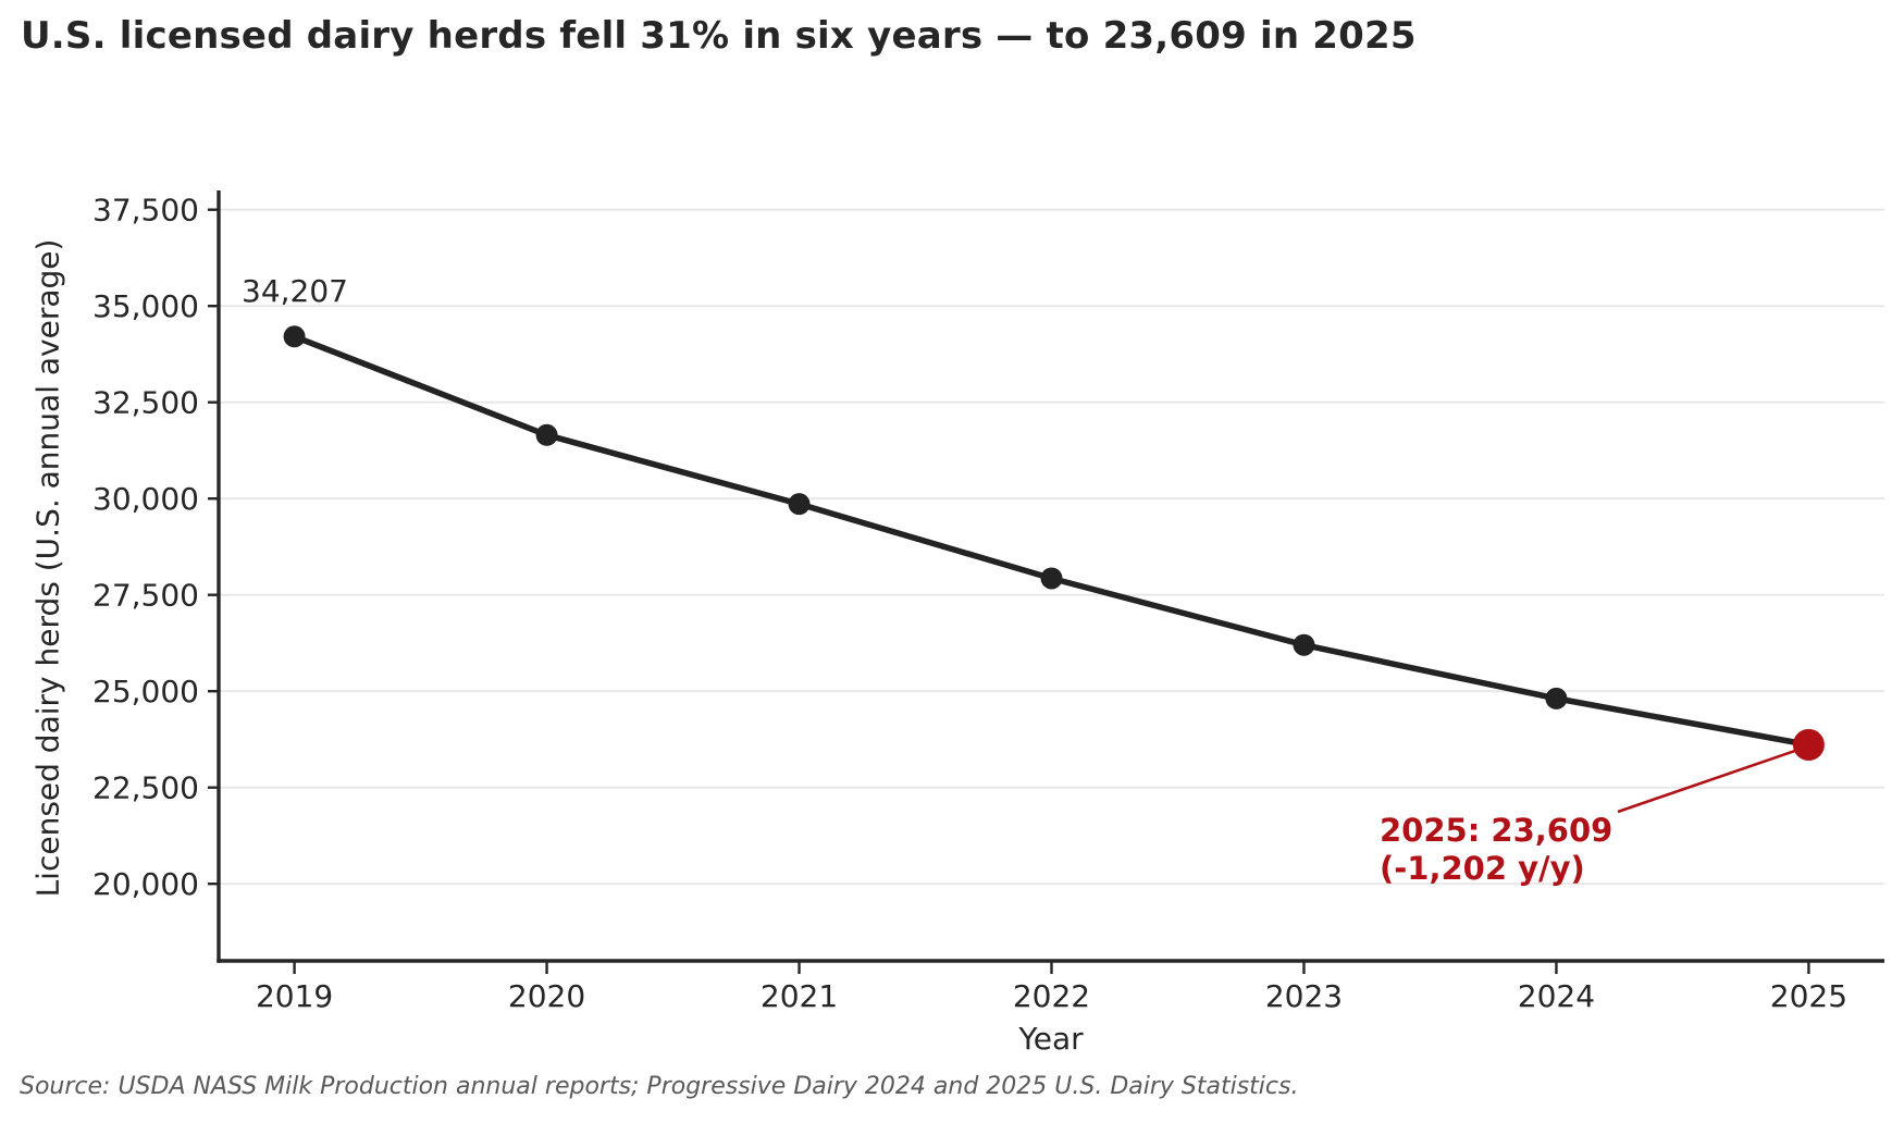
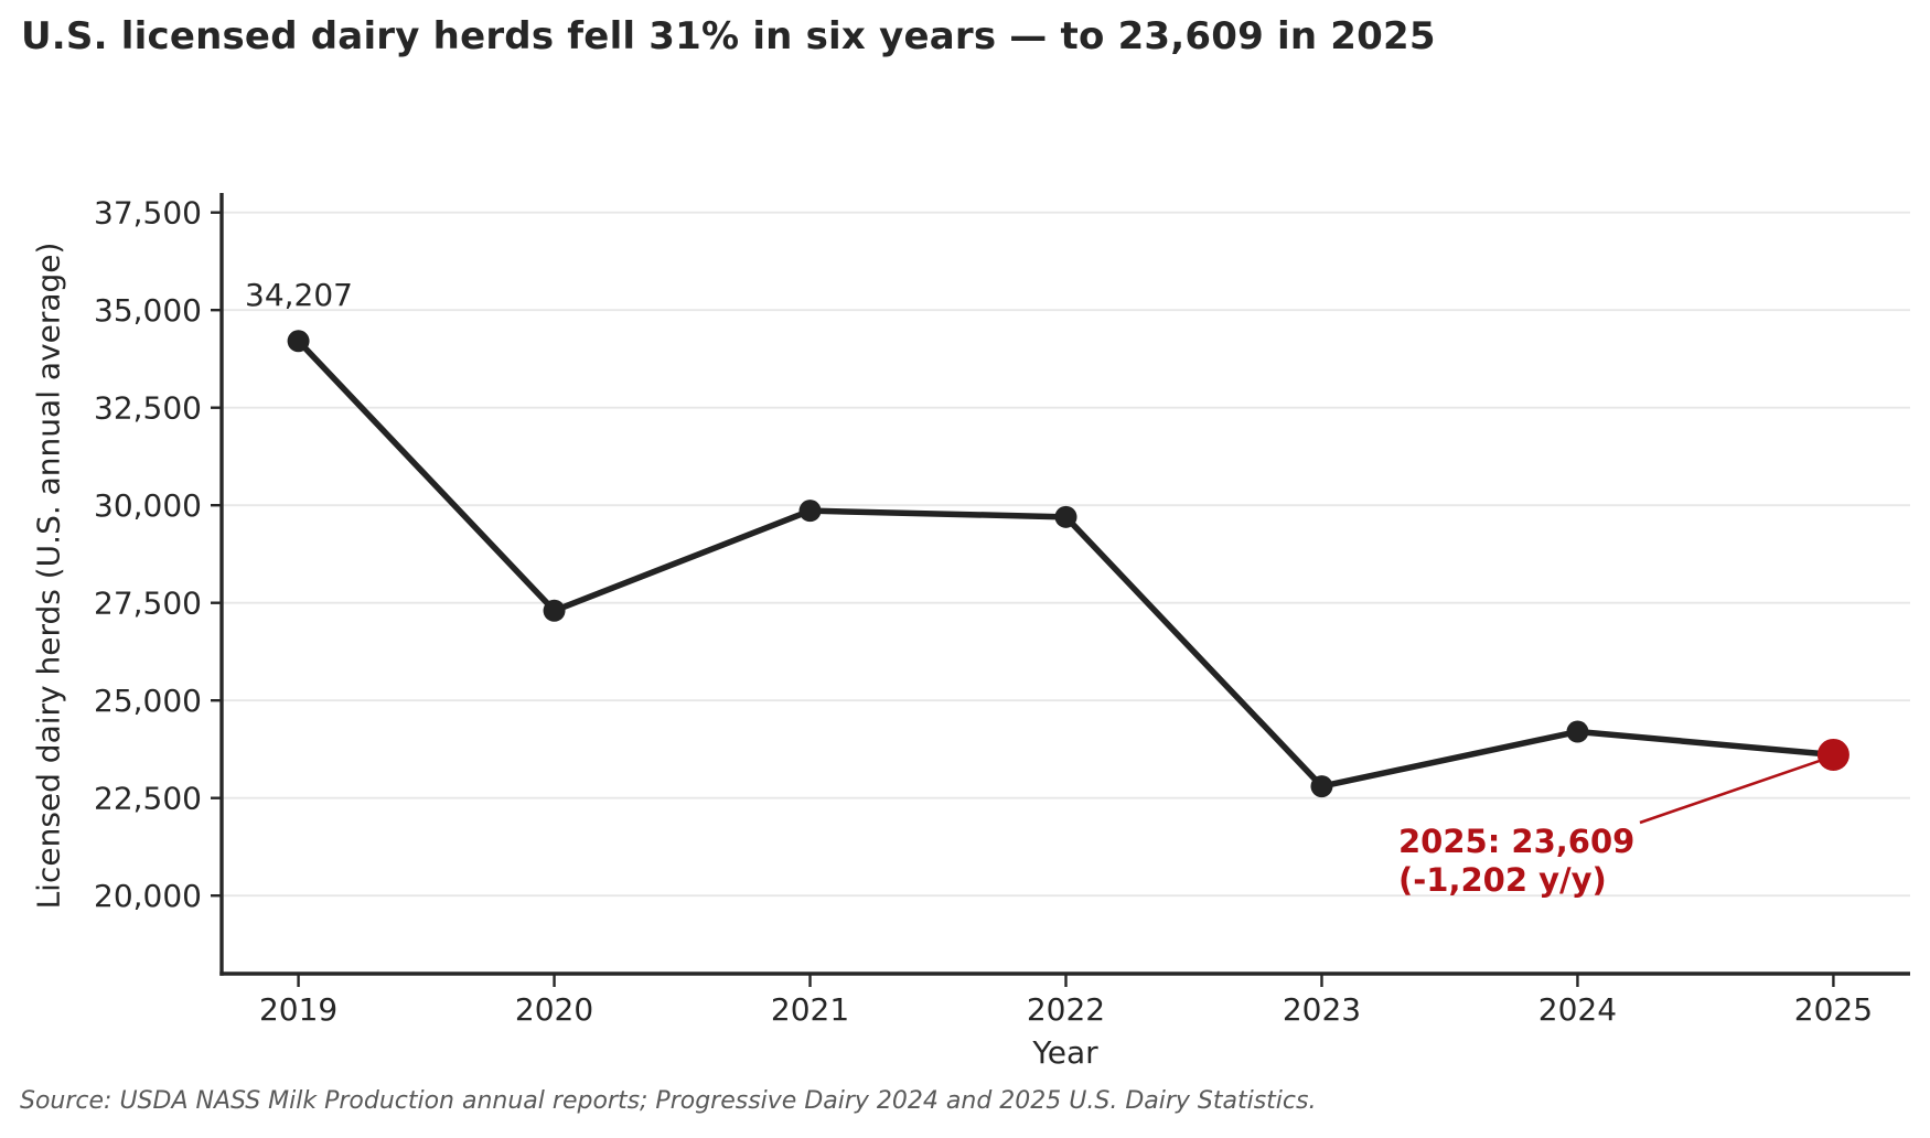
2020: 31600 -> 27300
2022: 27900 -> 29700
2023: 26200 -> 22800
2024: 24800 -> 24200
